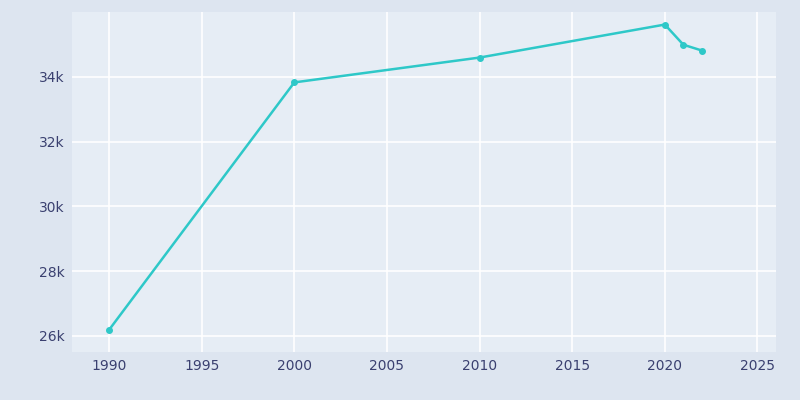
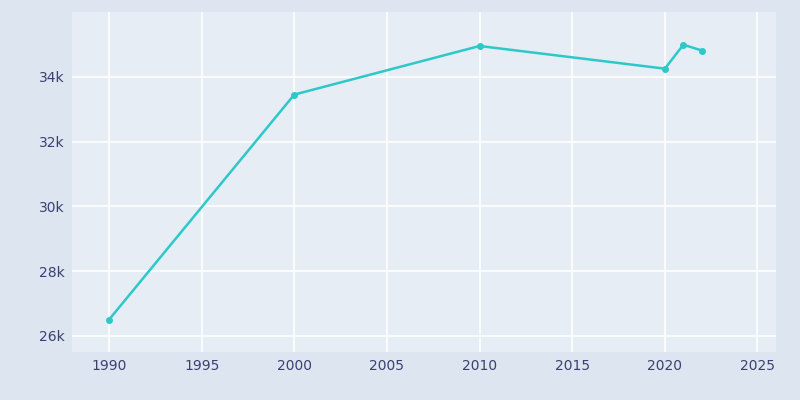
1990: 26.18k -> 26.50k
2000: 33.83k -> 33.45k
2010: 34.59k -> 34.95k
2020: 35.61k -> 34.25k
